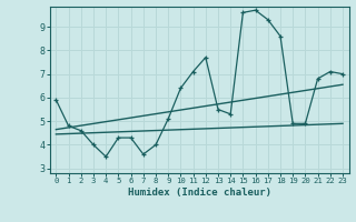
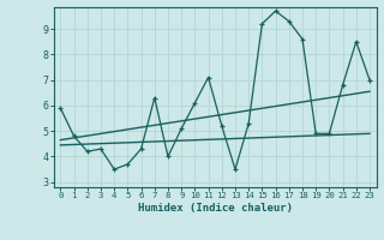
2: 4.6 -> 4.2
3: 4.0 -> 4.3
5: 4.3 -> 3.7
7: 3.6 -> 6.3
10: 6.4 -> 6.1
12: 7.7 -> 5.2
13: 5.5 -> 3.5
15: 9.6 -> 9.2
22: 7.1 -> 8.5
